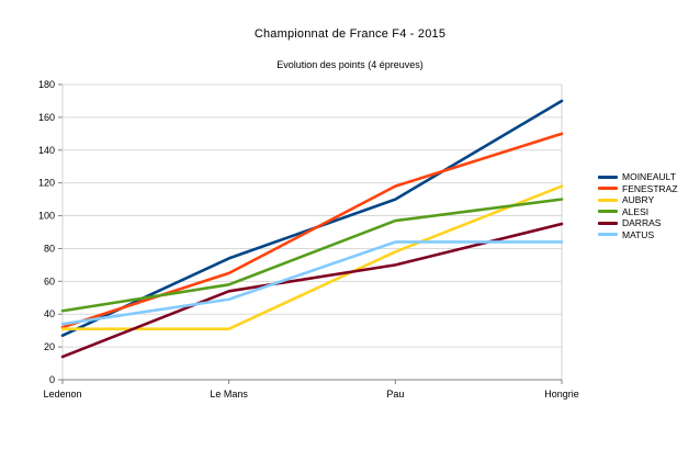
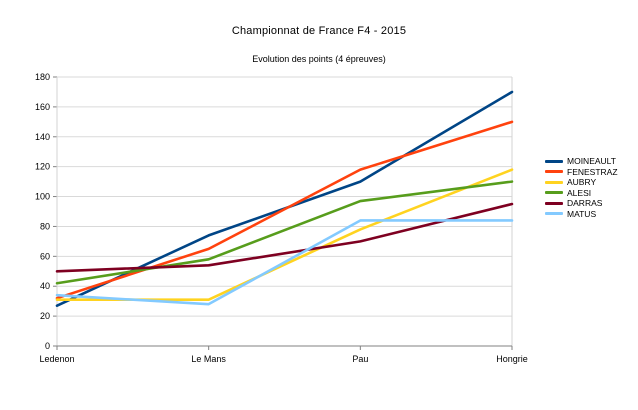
DARRAS/Ledenon: 14 -> 50
MATUS/Le Mans: 49 -> 28
